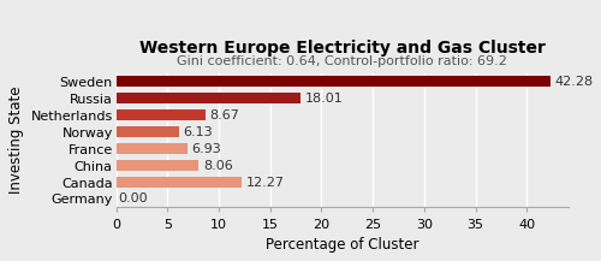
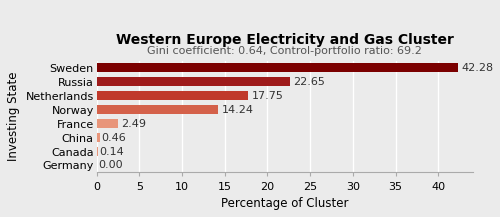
Russia: 18.01 -> 22.65
Netherlands: 8.67 -> 17.75
Norway: 6.13 -> 14.24
France: 6.93 -> 2.49
China: 8.06 -> 0.46
Canada: 12.27 -> 0.14
